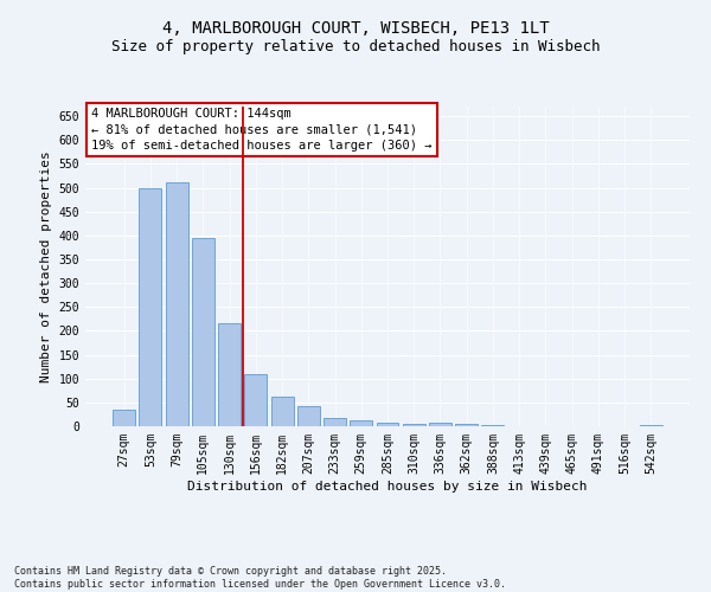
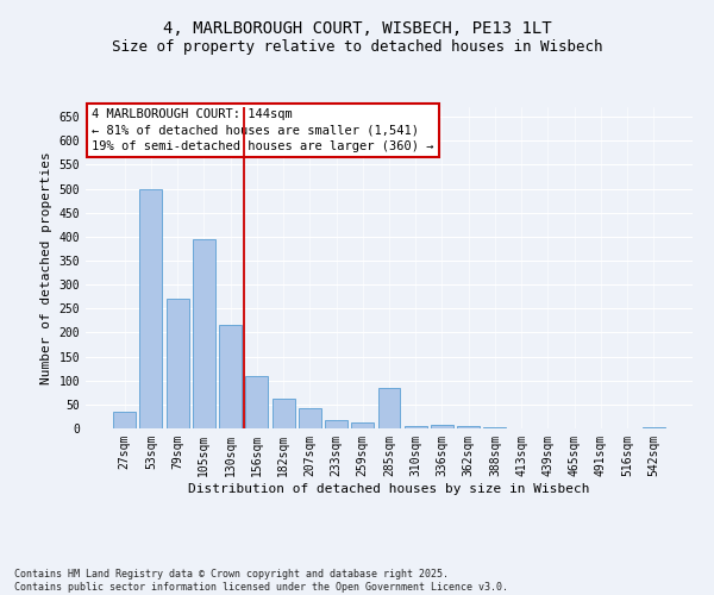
79sqm: 510 -> 270
285sqm: 8 -> 85
